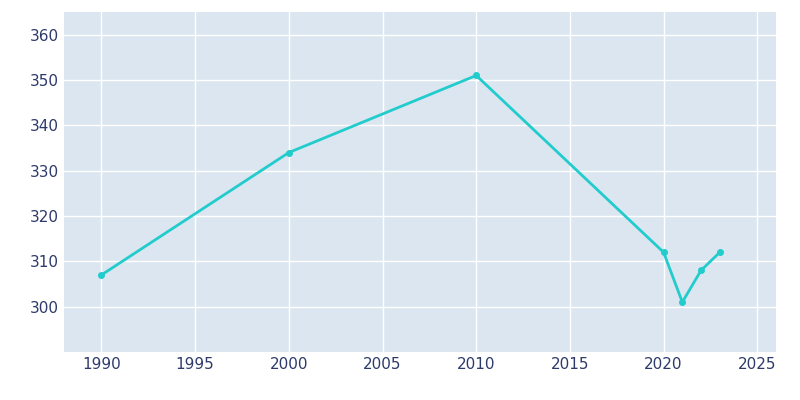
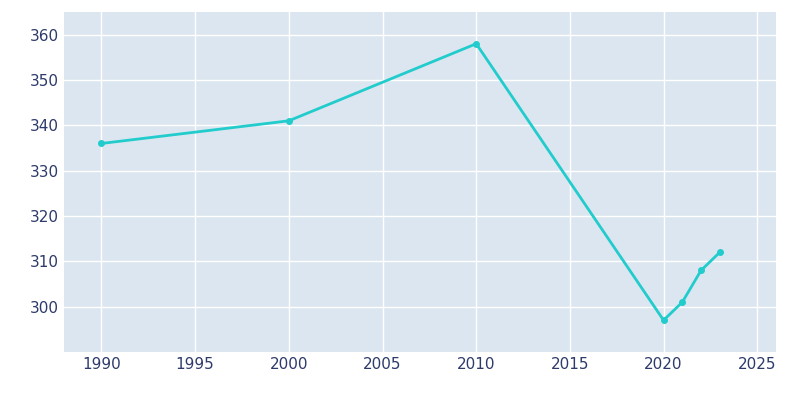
1990: 307 -> 336
2000: 334 -> 341
2010: 351 -> 358
2020: 312 -> 297
